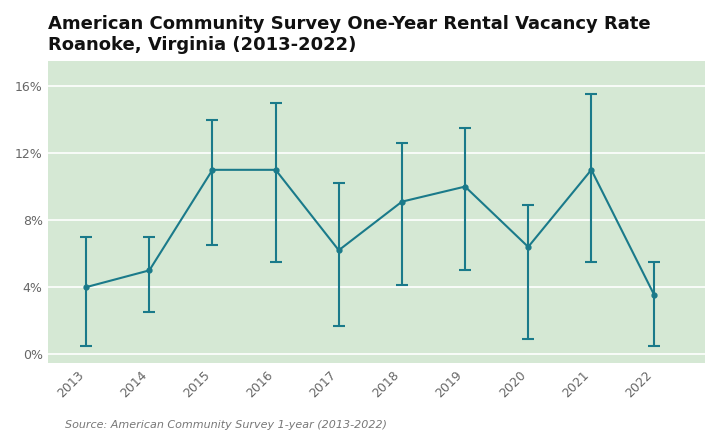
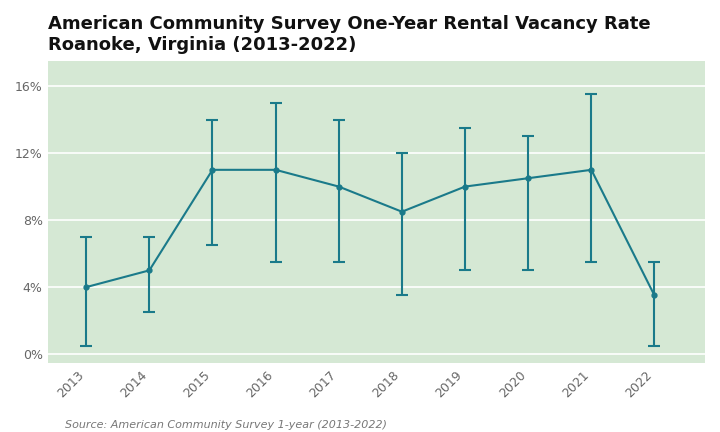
2017: 6.2% -> 10.0%
2018: 9.1% -> 8.5%
2020: 6.4% -> 10.5%
